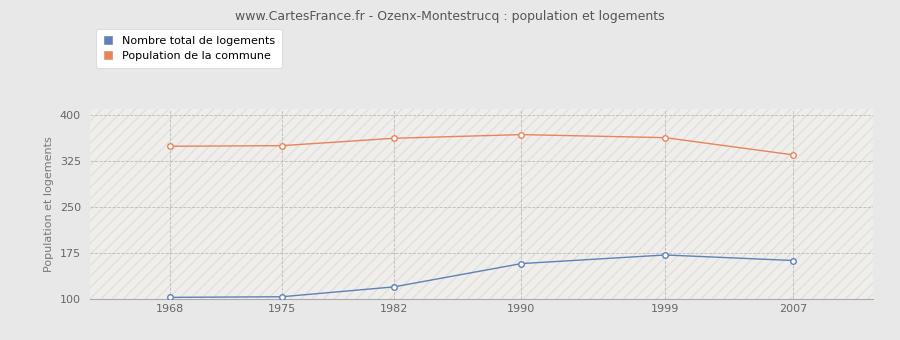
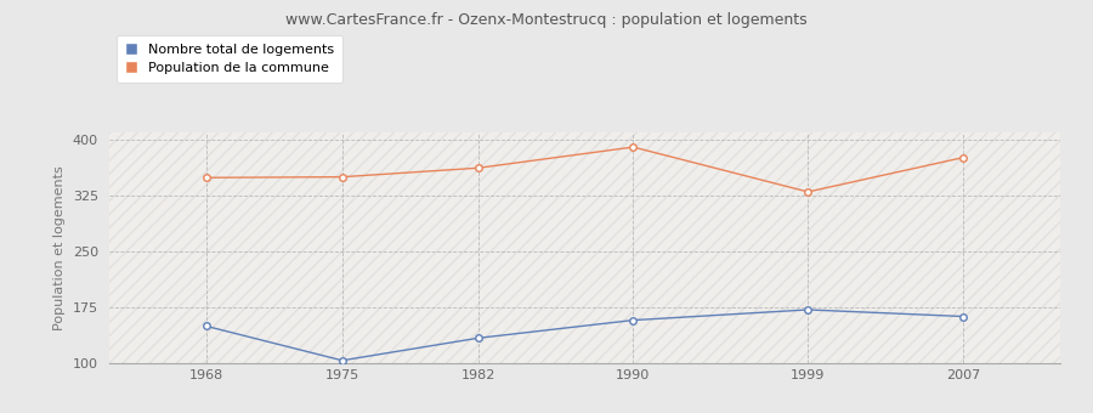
Nombre total de logements/1968: 103 -> 150
Nombre total de logements/1982: 120 -> 134
Population de la commune/1990: 368 -> 390
Population de la commune/1999: 363 -> 330
Population de la commune/2007: 335 -> 376
